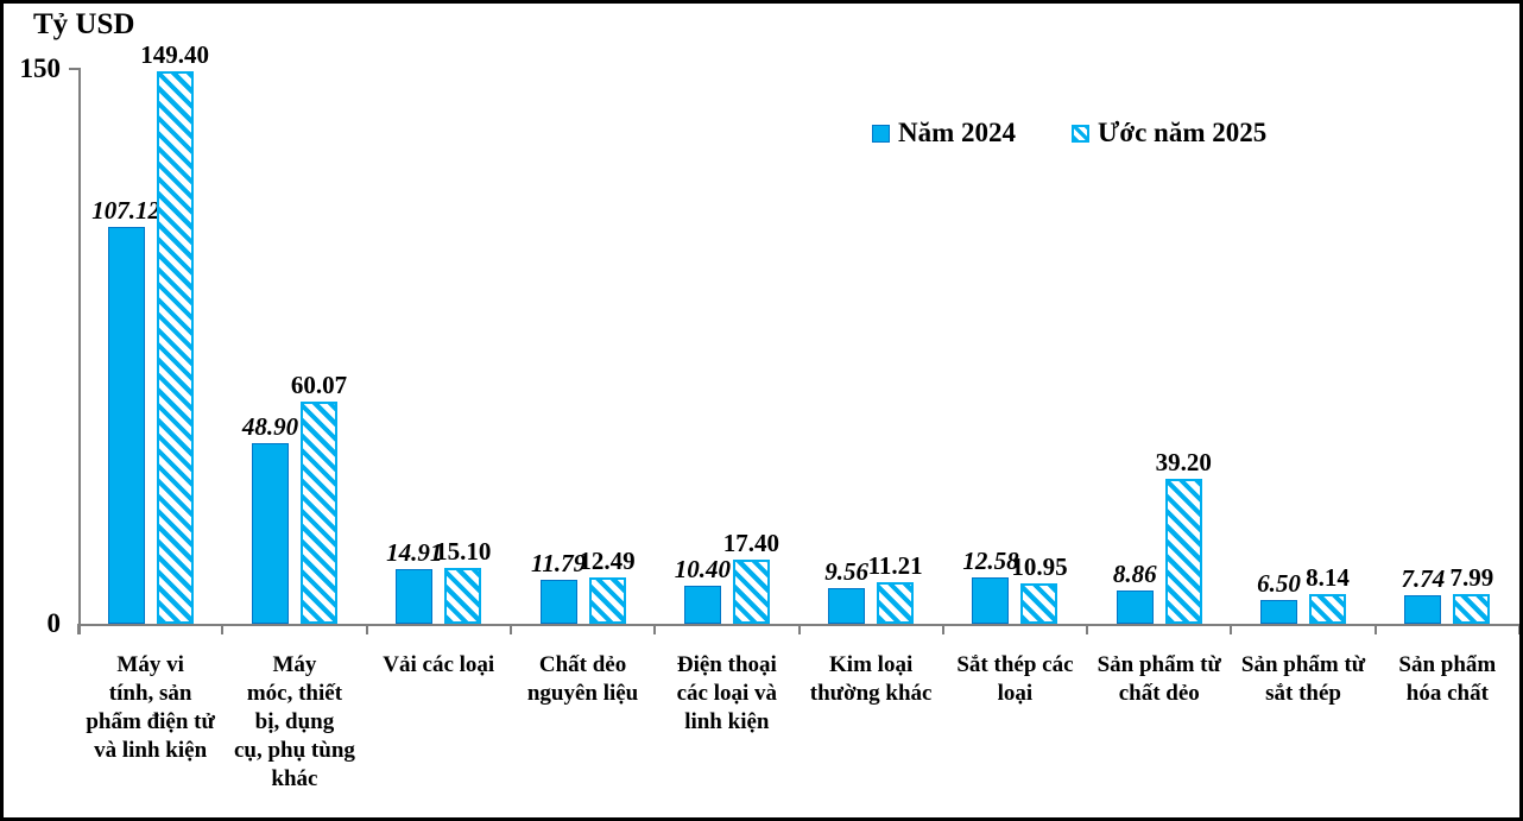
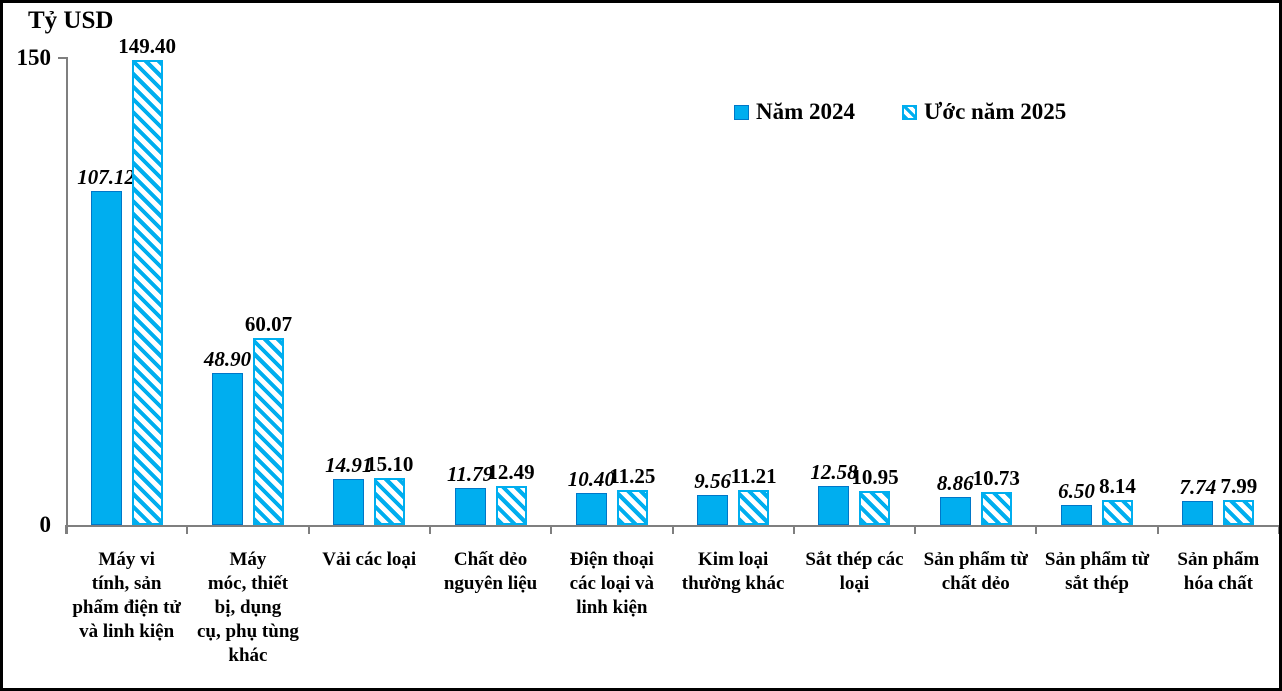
Ước năm 2025/Điện thoại các loại và linh kiện: 17.40 -> 11.25
Ước năm 2025/Sản phẩm từ chất dẻo: 39.20 -> 10.73
